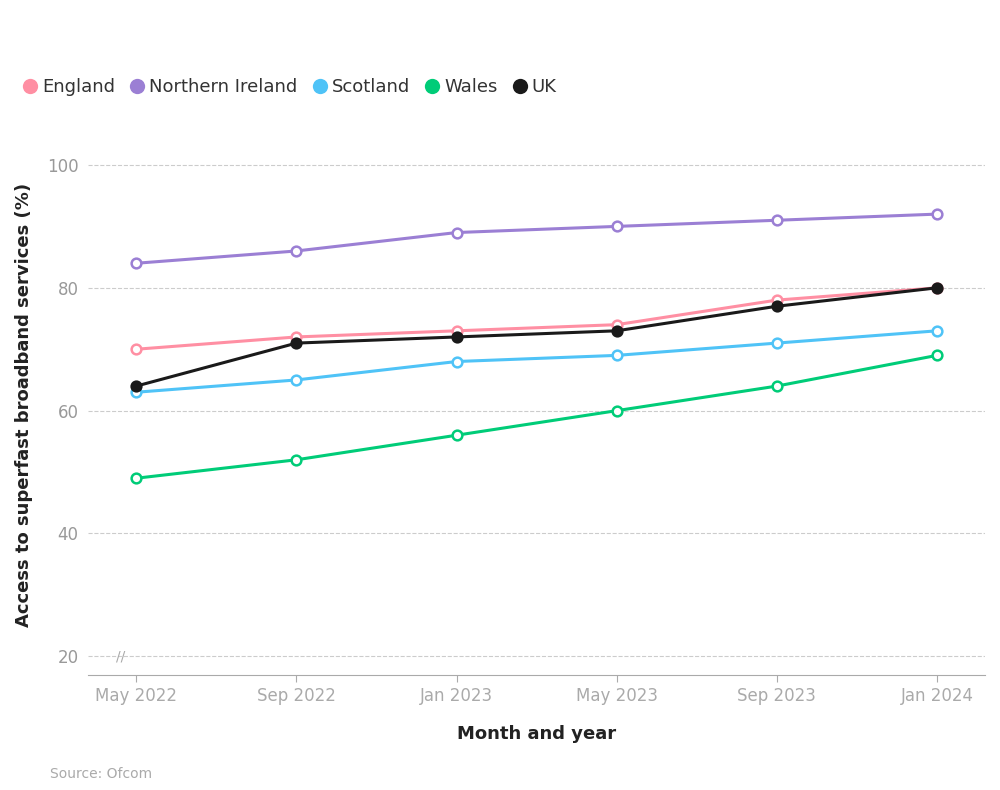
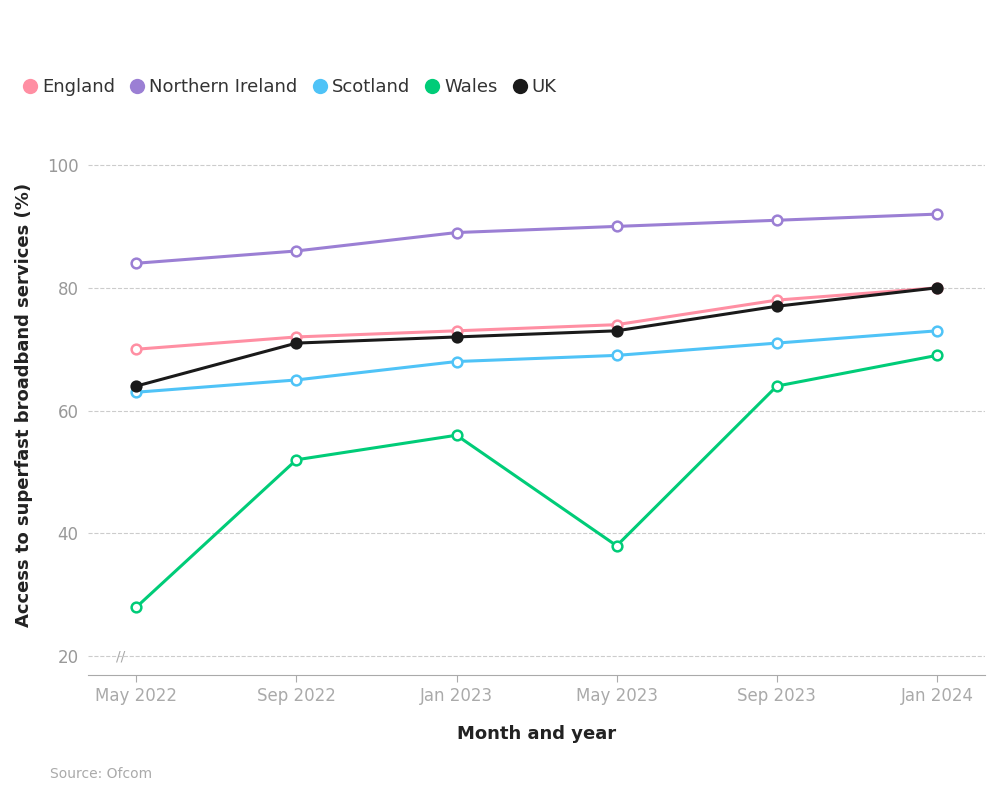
Wales/May 2022: 49 -> 28
Wales/May 2023: 60 -> 38
